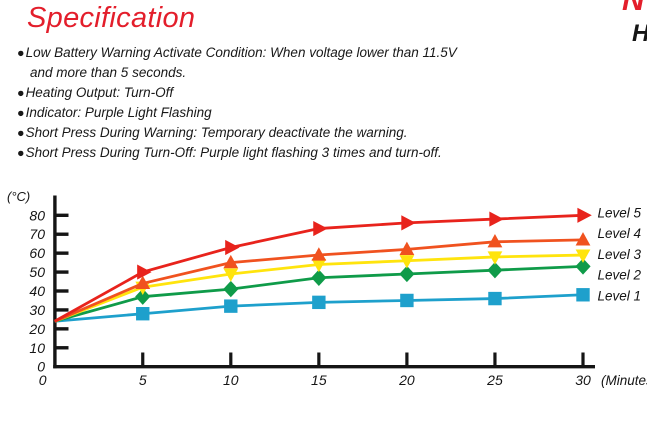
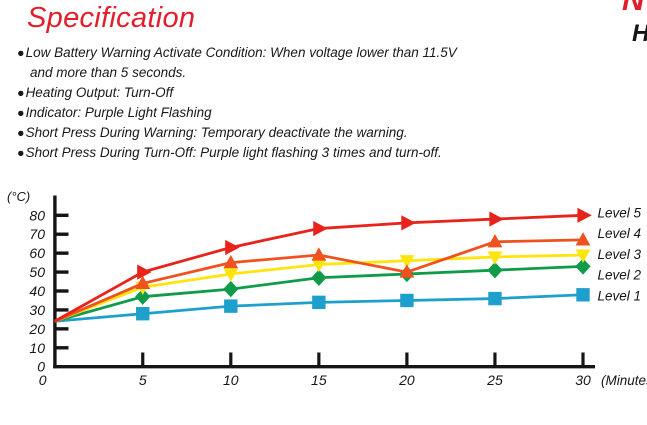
Level 4/20: 62 -> 50
